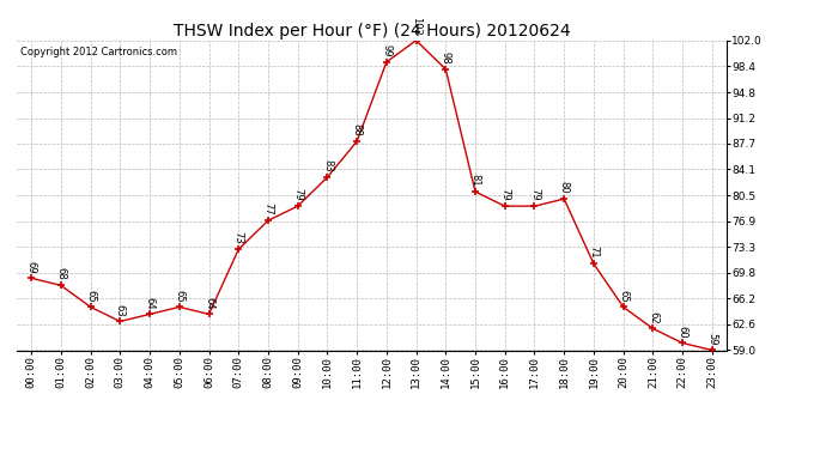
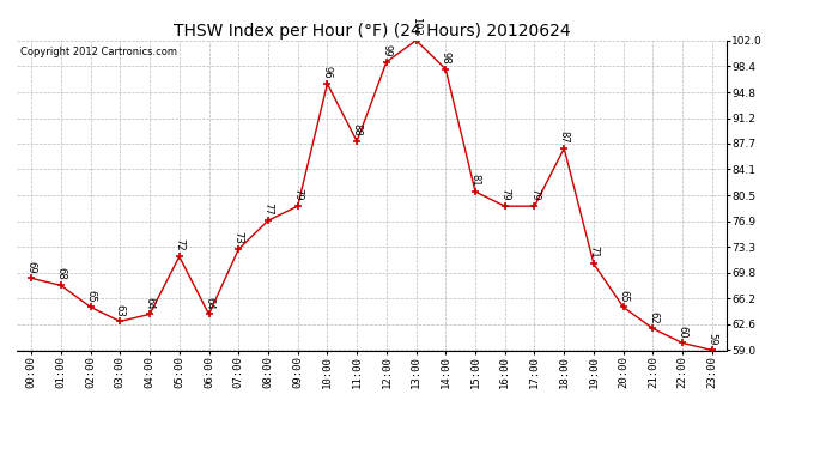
05:00: 65 -> 72
10:00: 83 -> 96
18:00: 80 -> 87
